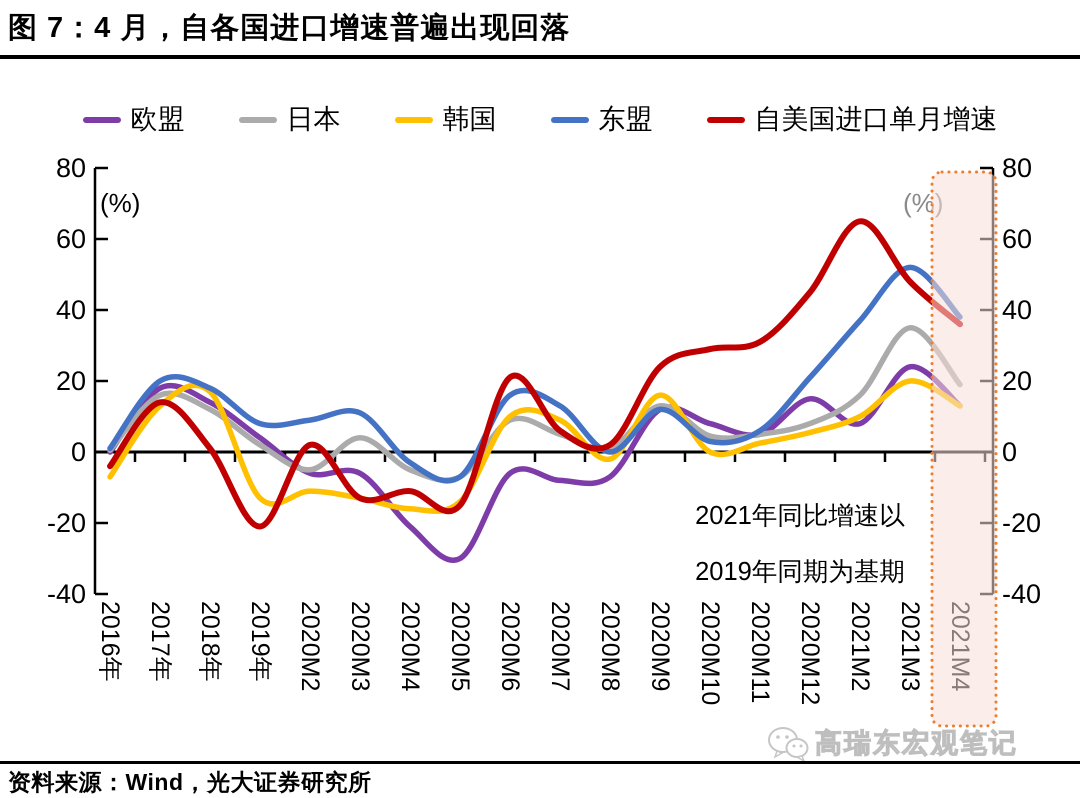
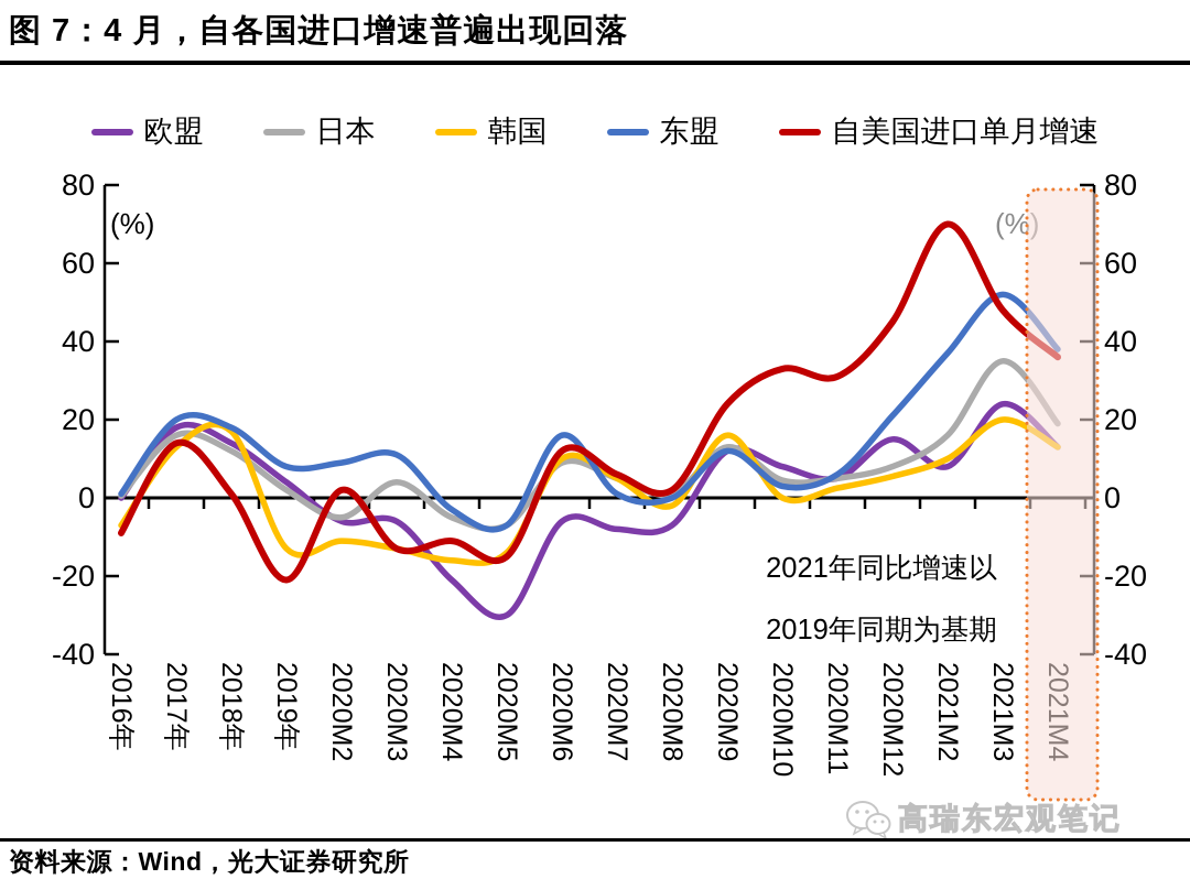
自美国进口单月增速/2016年: -4 -> -9
自美国进口单月增速/2020M6: 21 -> 12
韩国/2020M7: 9 -> 5
东盟/2020M7: 13 -> 1
自美国进口单月增速/2020M10: 29 -> 33
自美国进口单月增速/2021M2: 65 -> 70
